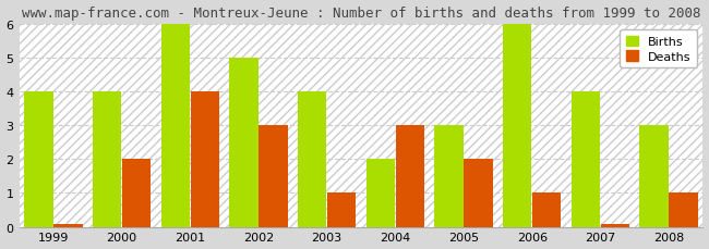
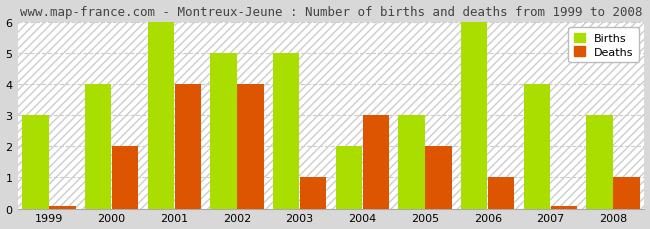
Births/1999: 4 -> 3
Deaths/2002: 3.00 -> 4.00
Births/2003: 4 -> 5
